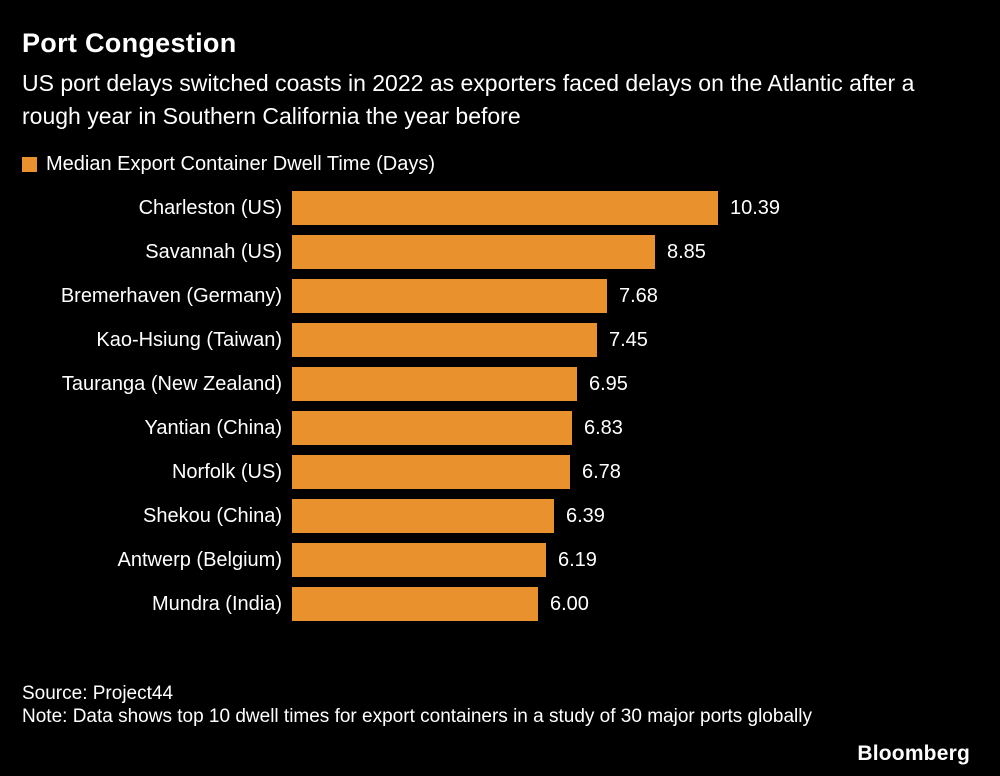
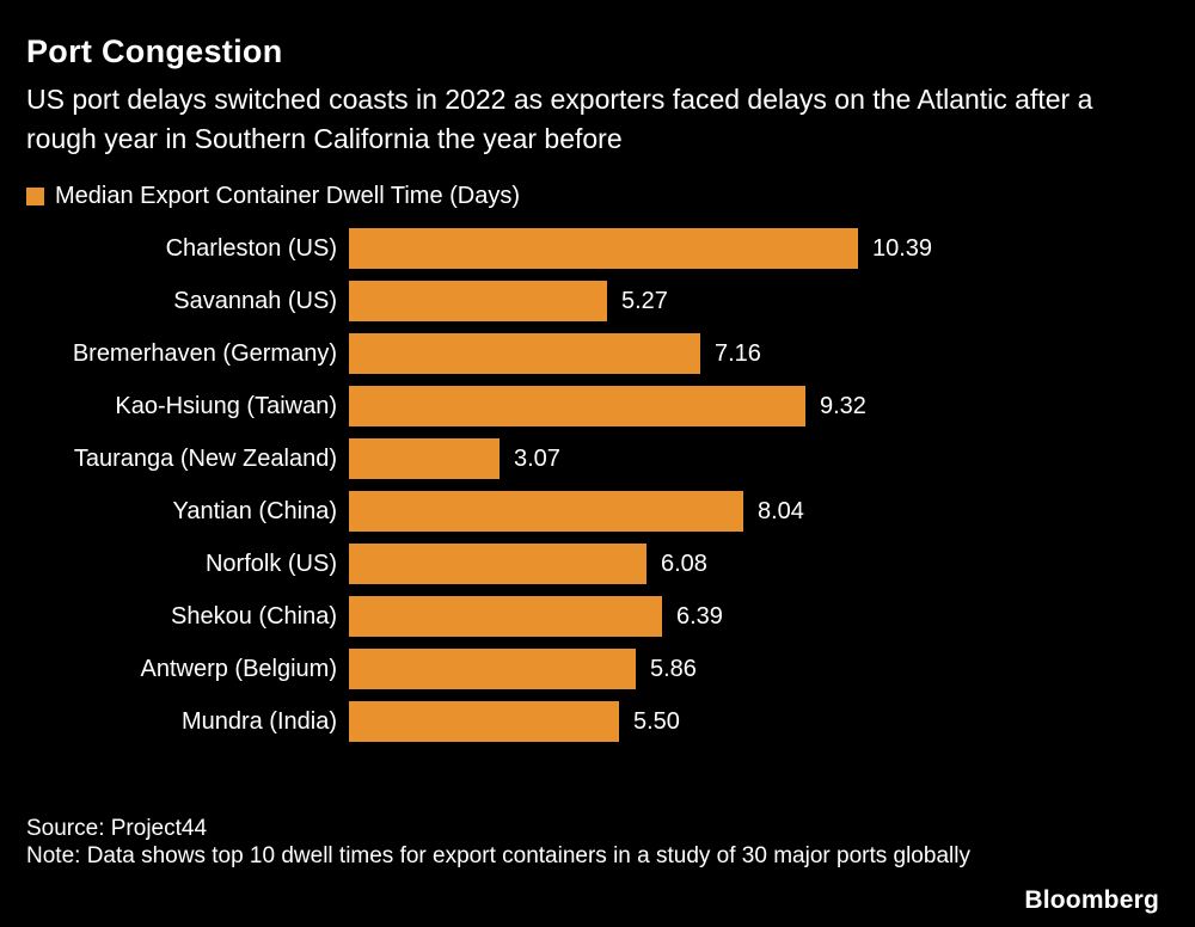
Savannah (US): 8.85 -> 5.27
Bremerhaven (Germany): 7.68 -> 7.16
Kao-Hsiung (Taiwan): 7.45 -> 9.32
Tauranga (New Zealand): 6.95 -> 3.07
Yantian (China): 6.83 -> 8.04
Norfolk (US): 6.78 -> 6.08
Antwerp (Belgium): 6.19 -> 5.86
Mundra (India): 6.00 -> 5.50
